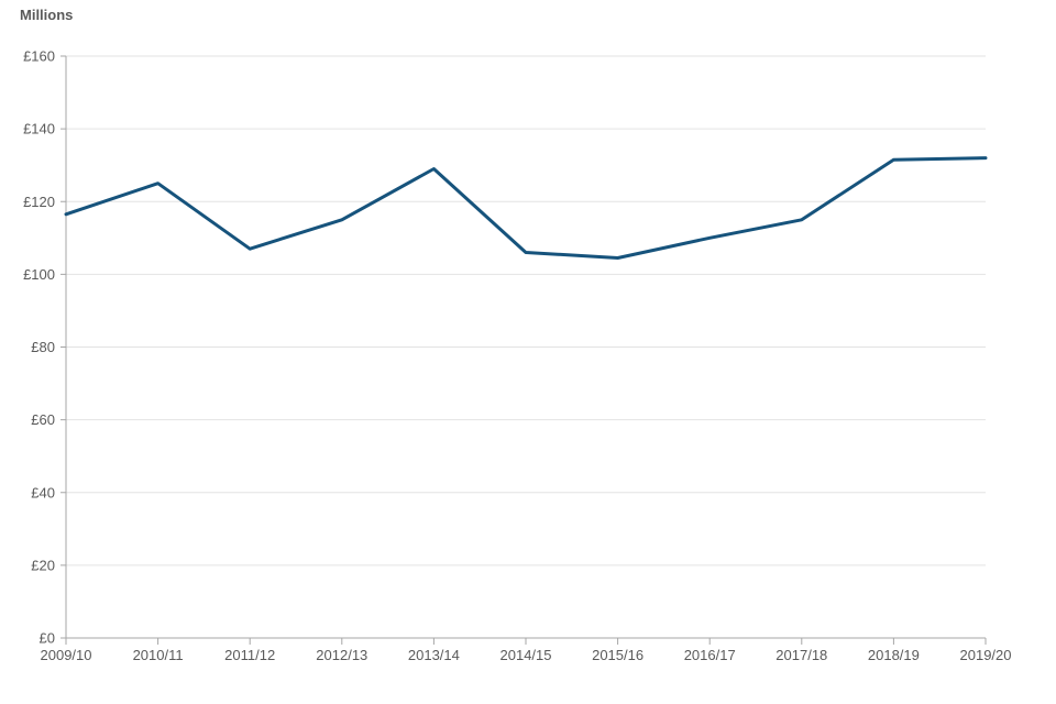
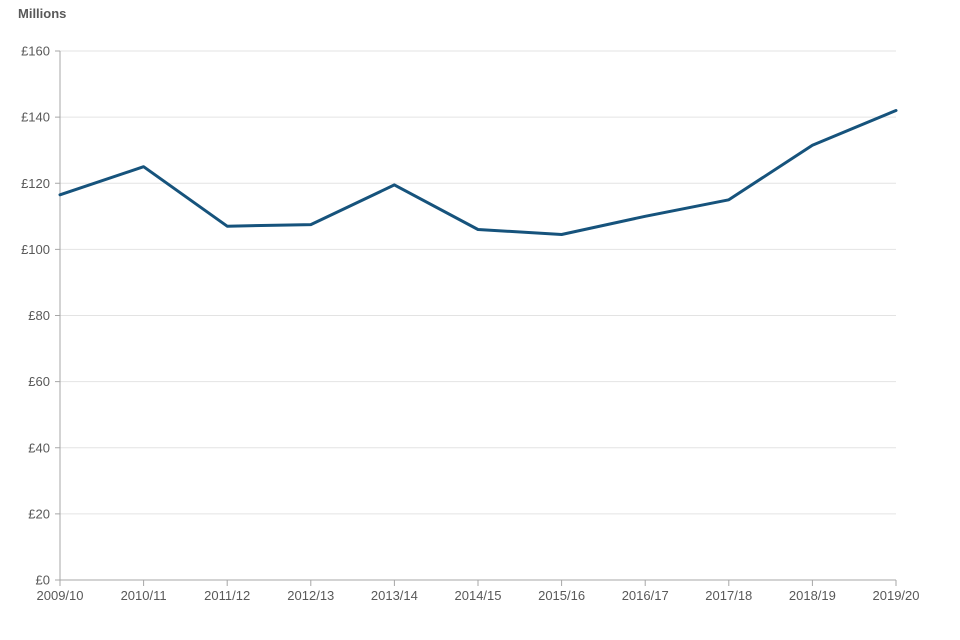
2012/13: £115 -> £108
2013/14: £129 -> £120
2019/20: £132 -> £142
